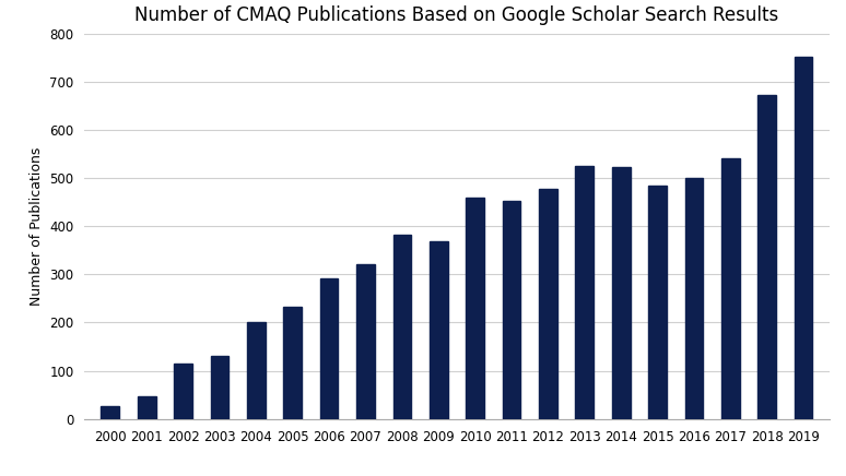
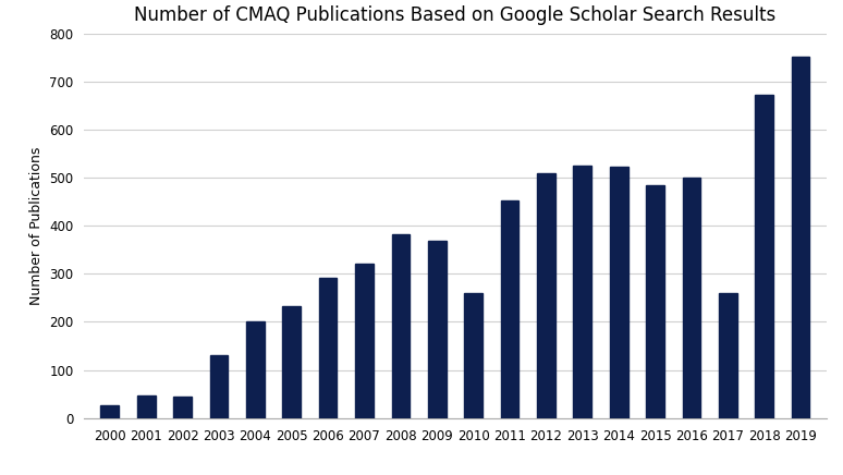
2002: 115 -> 45
2010: 460 -> 260
2012: 477 -> 510
2017: 540 -> 260
